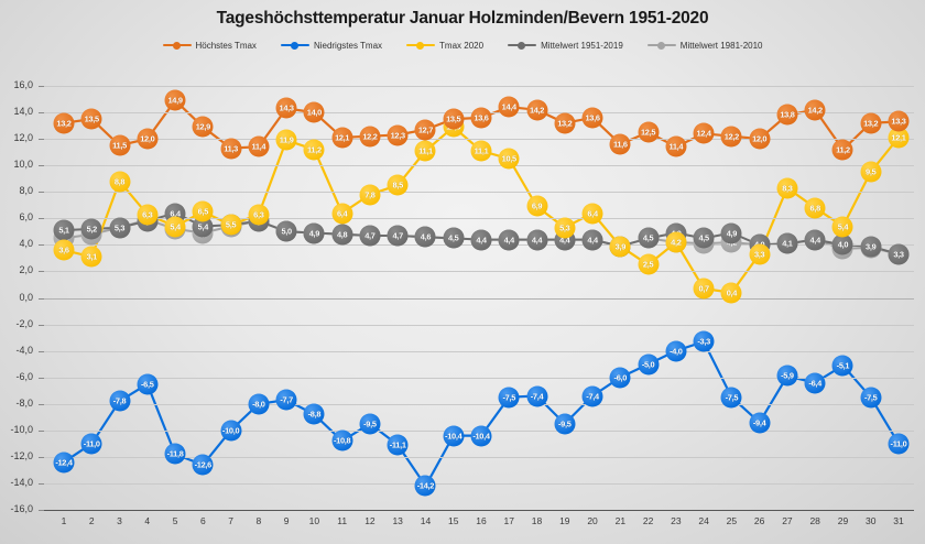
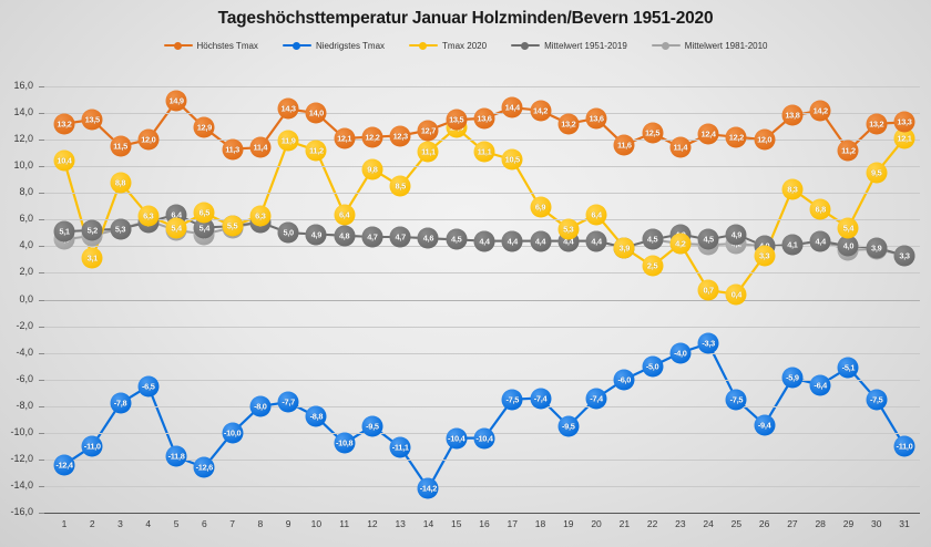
Tmax 2020/1: 3,6 -> 10,4
Tmax 2020/12: 7,8 -> 9,8
